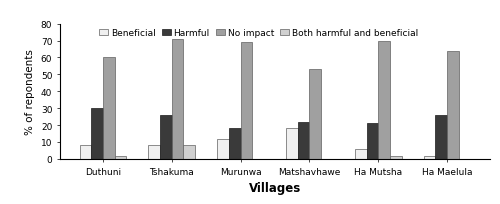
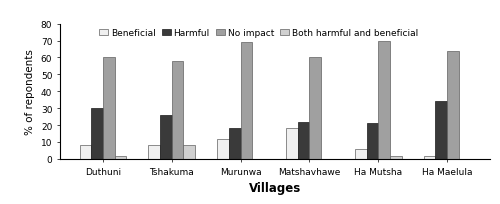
No impact/Tshakuma: 71 -> 58
No impact/Matshavhawe: 53 -> 60
Harmful/Ha Maelula: 26 -> 34
